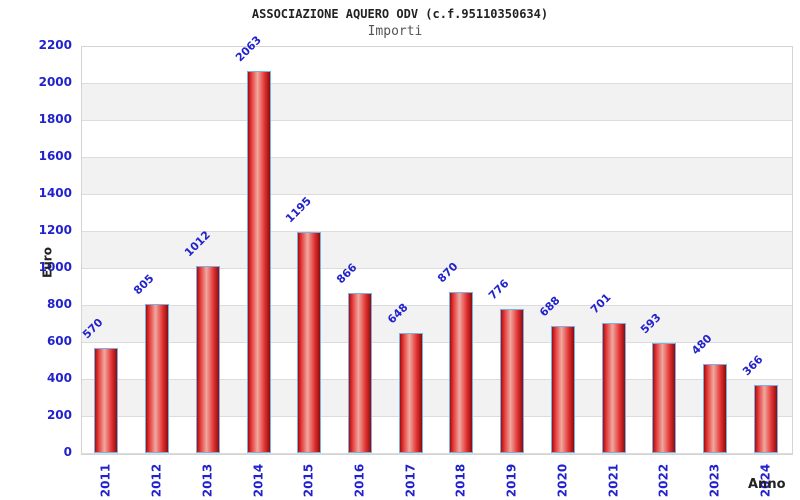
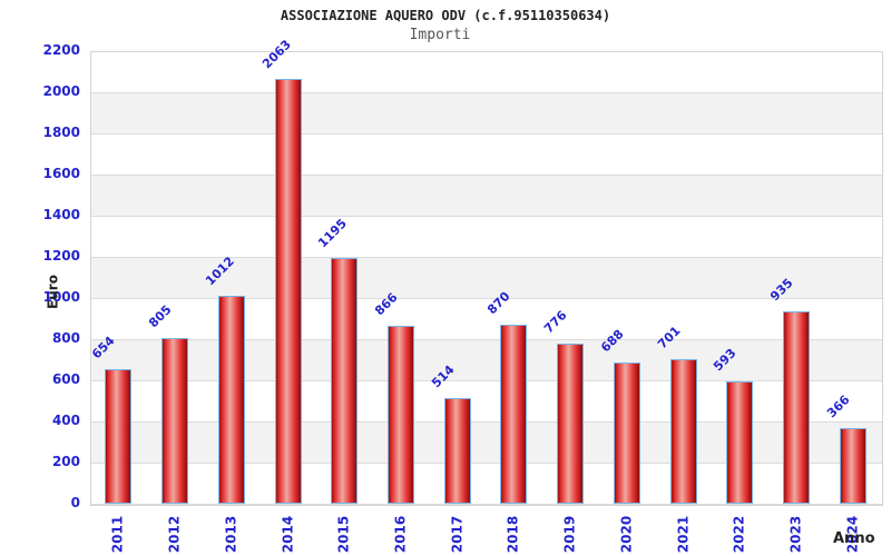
2011: 570 -> 654
2017: 648 -> 514
2023: 480 -> 935
